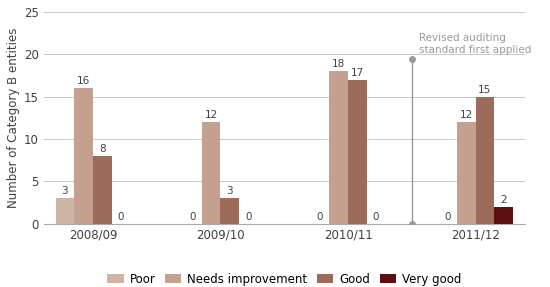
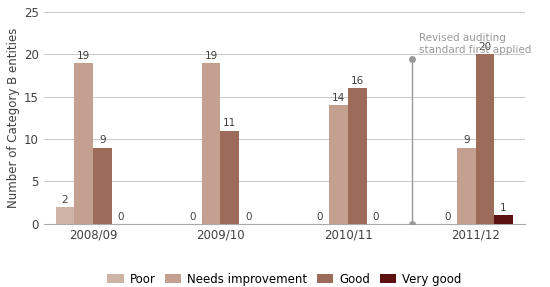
Poor/2008/09: 3 -> 2
Needs improvement/2008/09: 16 -> 19
Good/2008/09: 8 -> 9
Needs improvement/2009/10: 12 -> 19
Good/2009/10: 3 -> 11
Needs improvement/2010/11: 18 -> 14
Good/2010/11: 17 -> 16
Needs improvement/2011/12: 12 -> 9
Good/2011/12: 15 -> 20
Very good/2011/12: 2 -> 1
